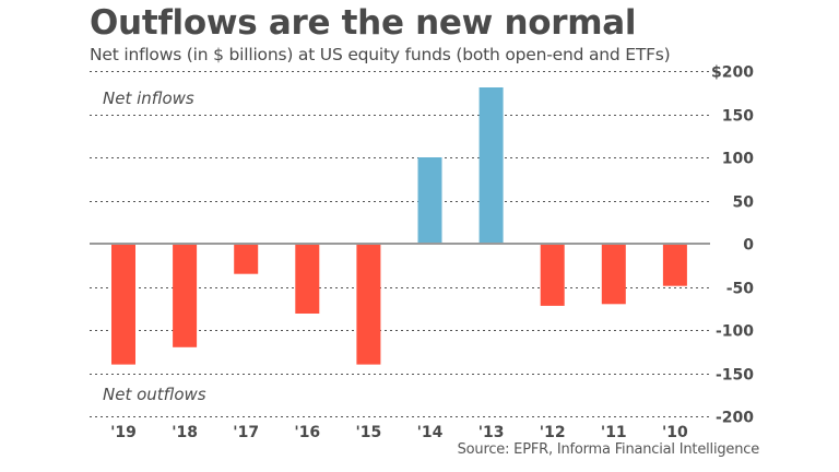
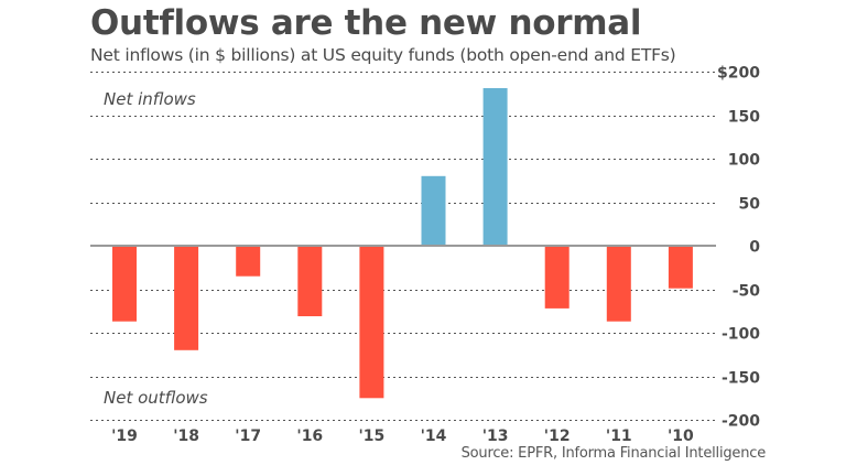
'19: -$140 -> -$90
'15: -$140 -> -$180
'14: $100 -> $80
'11: -$70 -> -$90
